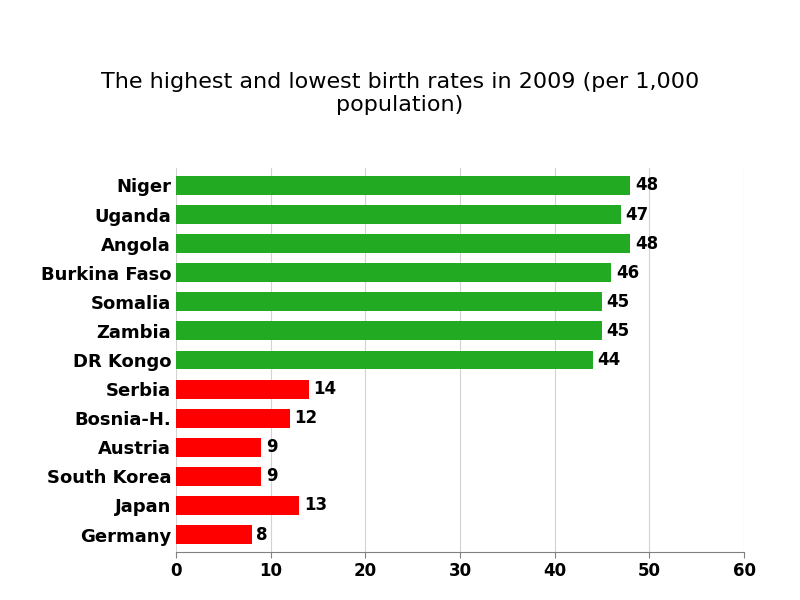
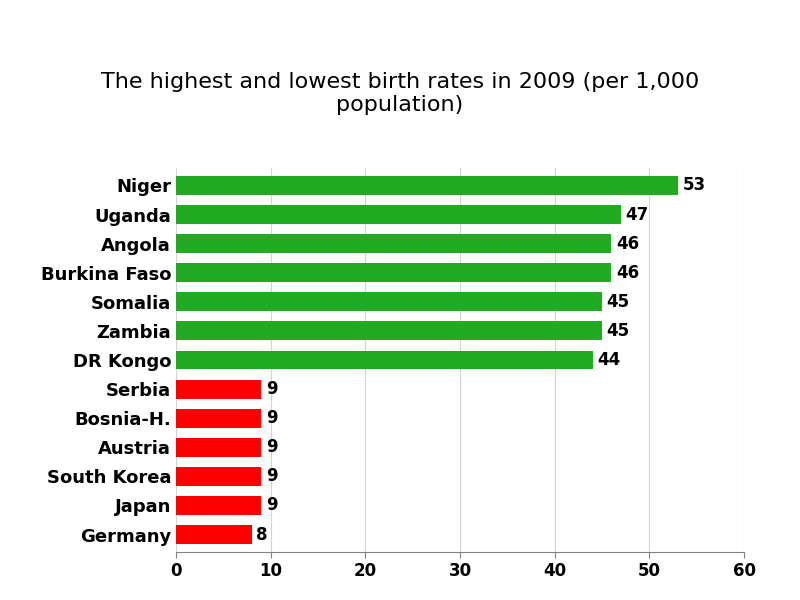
Niger: 48 -> 53
Angola: 48 -> 46
Serbia: 14 -> 9
Bosnia-H.: 12 -> 9
Japan: 13 -> 9
